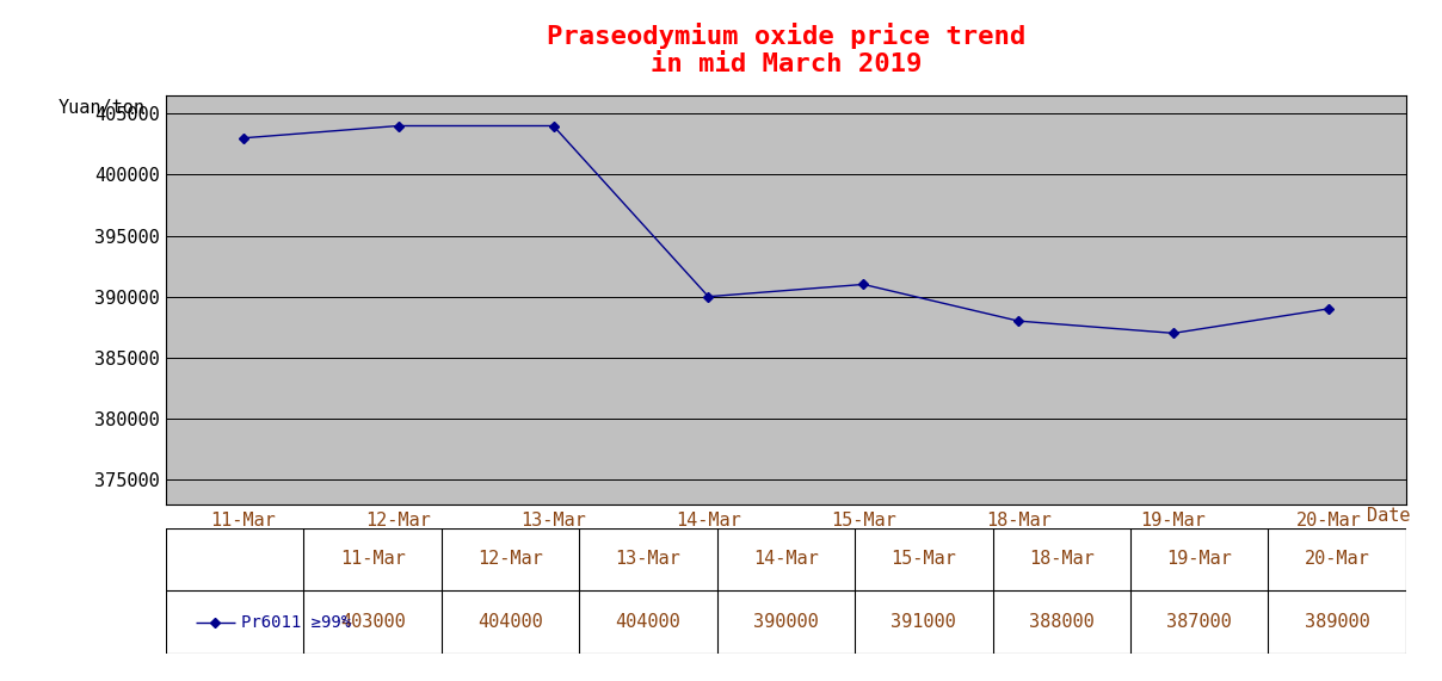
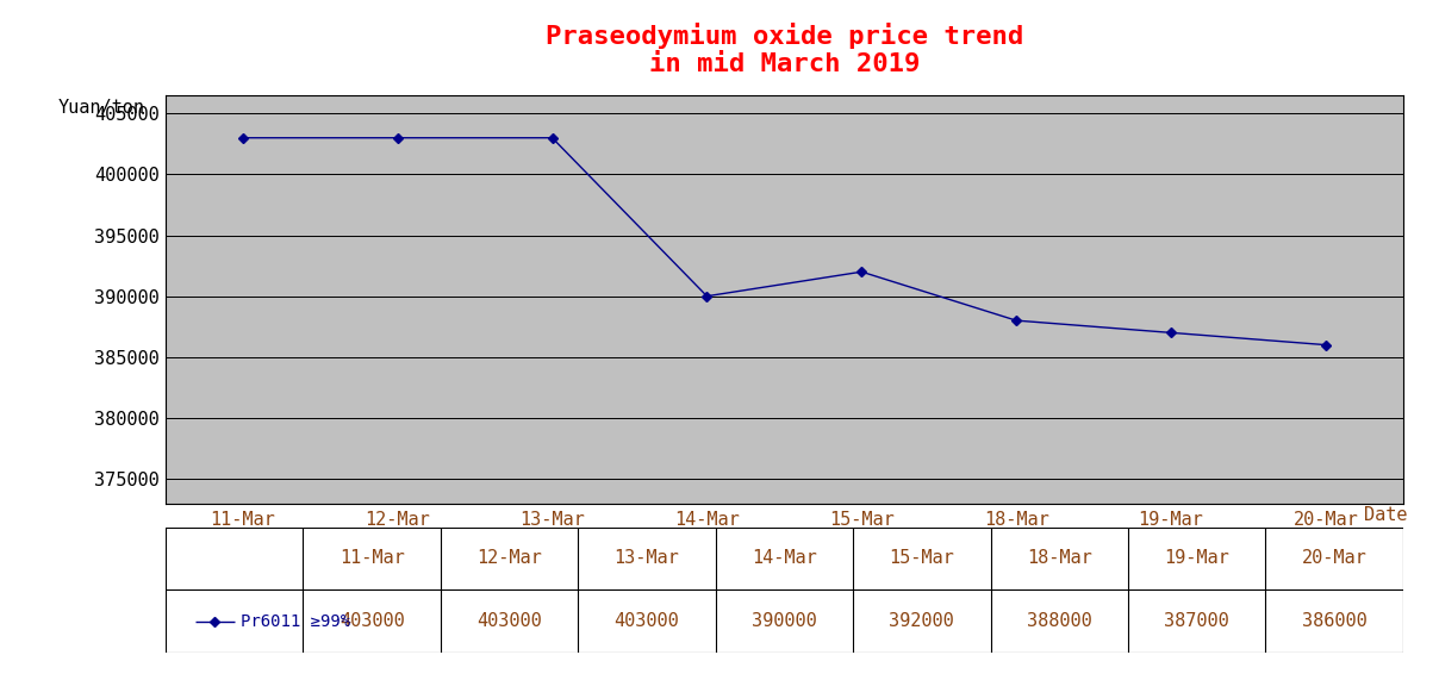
12-Mar: 404000 -> 403000
13-Mar: 404000 -> 403000
15-Mar: 391000 -> 392000
20-Mar: 389000 -> 386000
